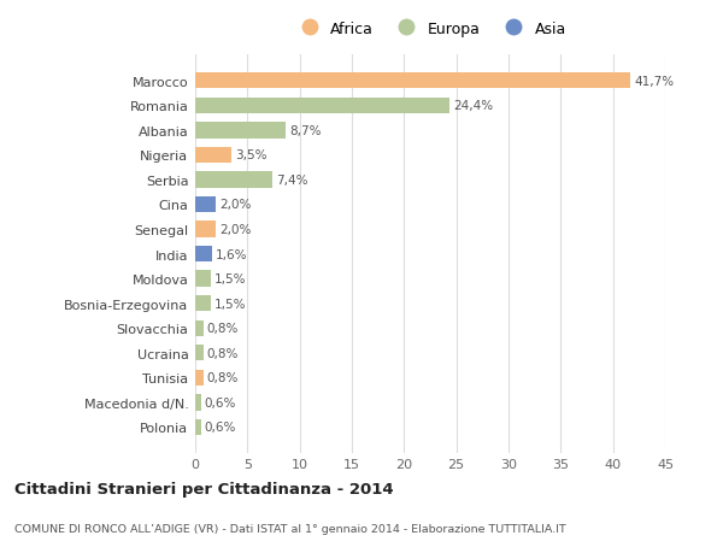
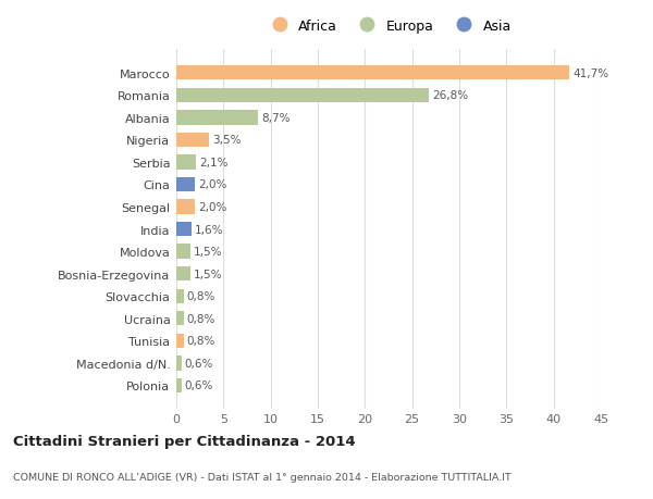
Romania: 24,4% -> 26,8%
Serbia: 7,4% -> 2,1%
